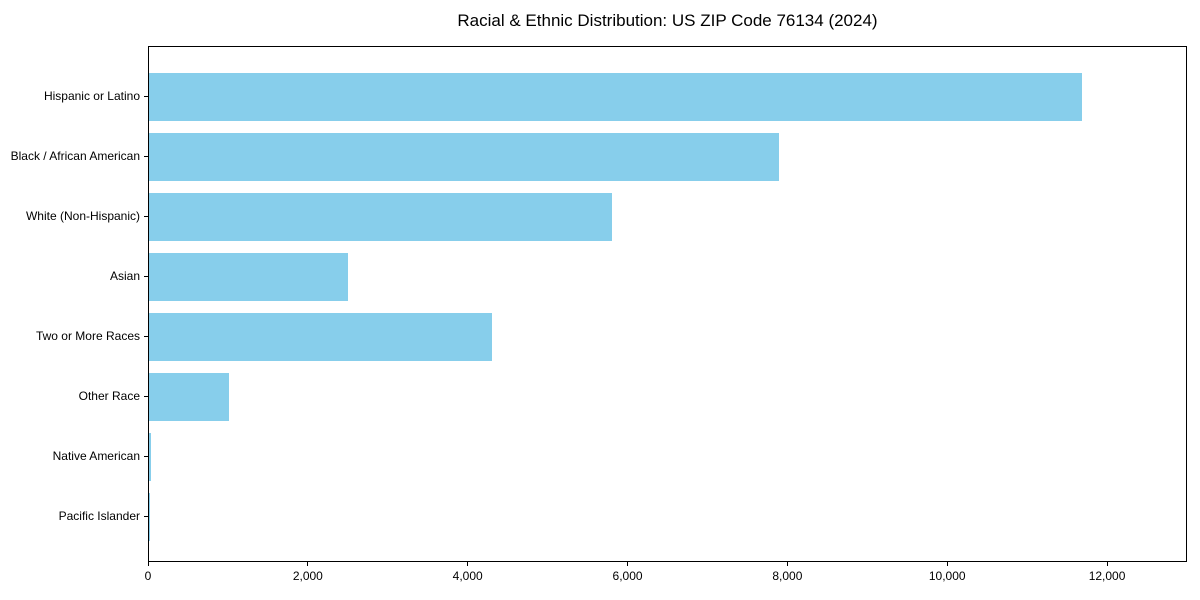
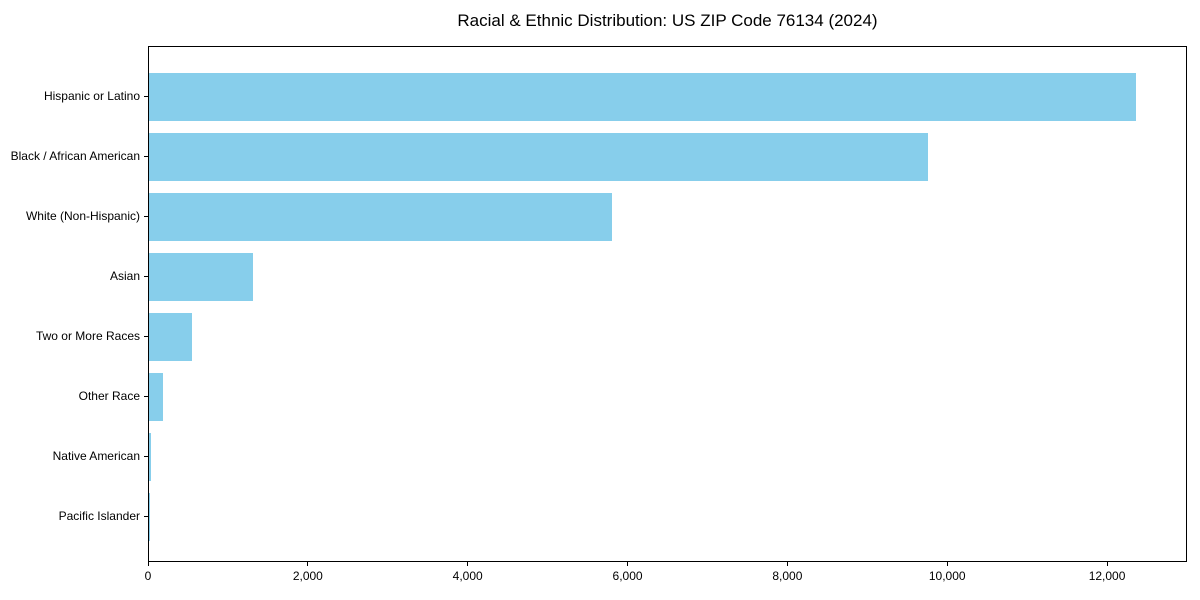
Hispanic or Latino: 11700 -> 12400
Black / African American: 7900 -> 9800
Asian: 2500 -> 1300
Two or More Races: 4300 -> 500
Other Race: 1000 -> 200
